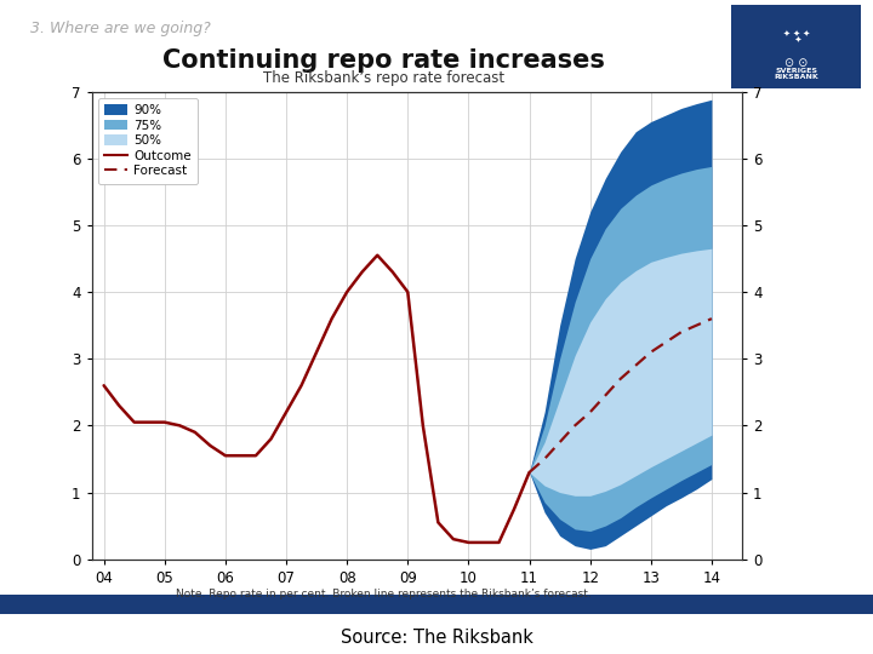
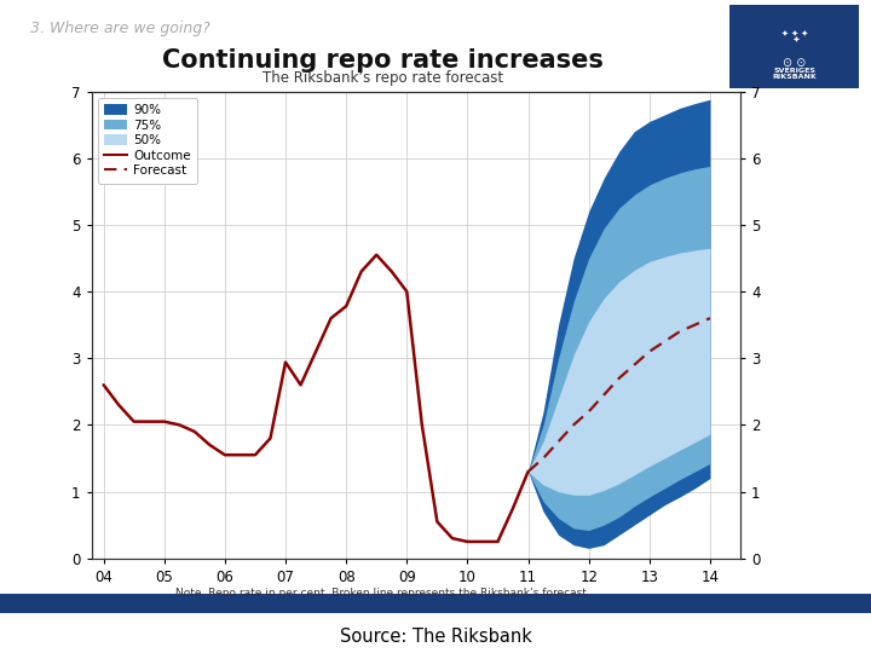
Outcome/07: 2.20 -> 2.94
Outcome/08: 4.00 -> 3.78
